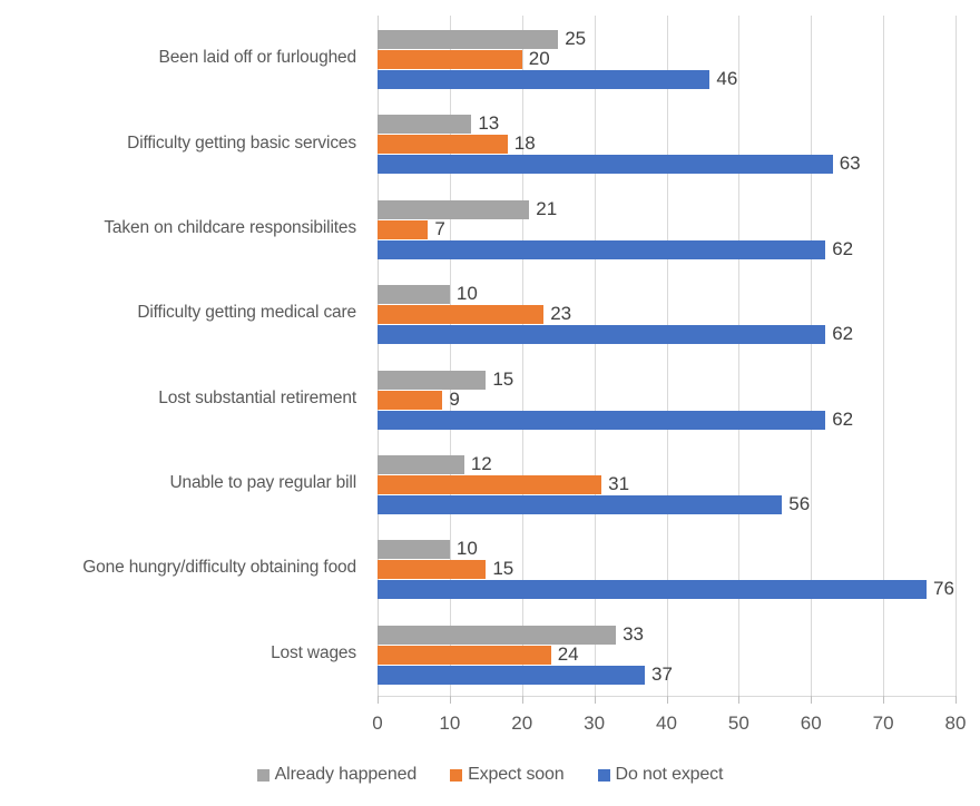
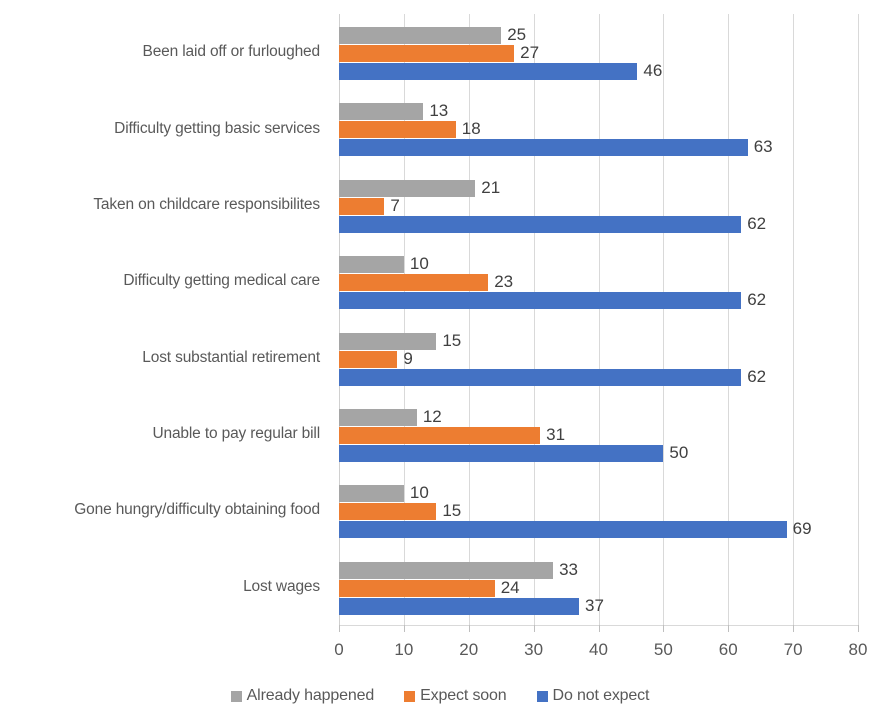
Expect soon/Been laid off or furloughed: 20 -> 27
Do not expect/Unable to pay regular bill: 56 -> 50
Do not expect/Gone hungry/difficulty obtaining food: 76 -> 69
